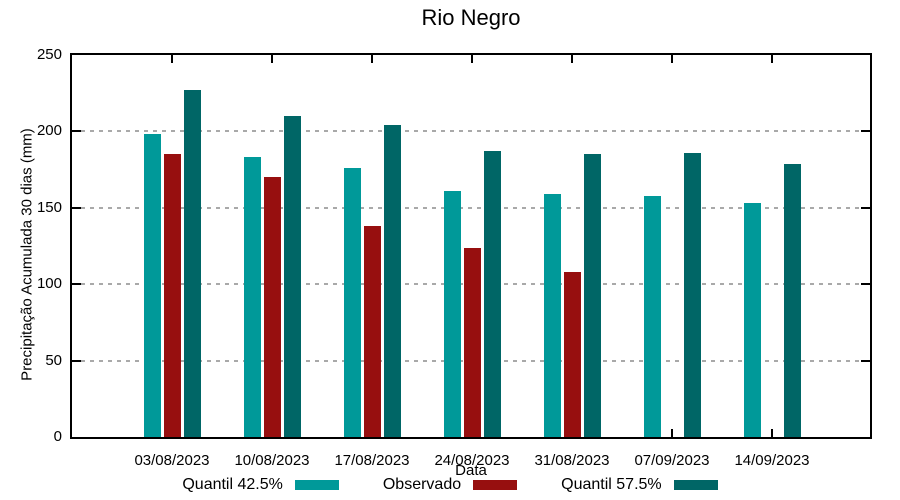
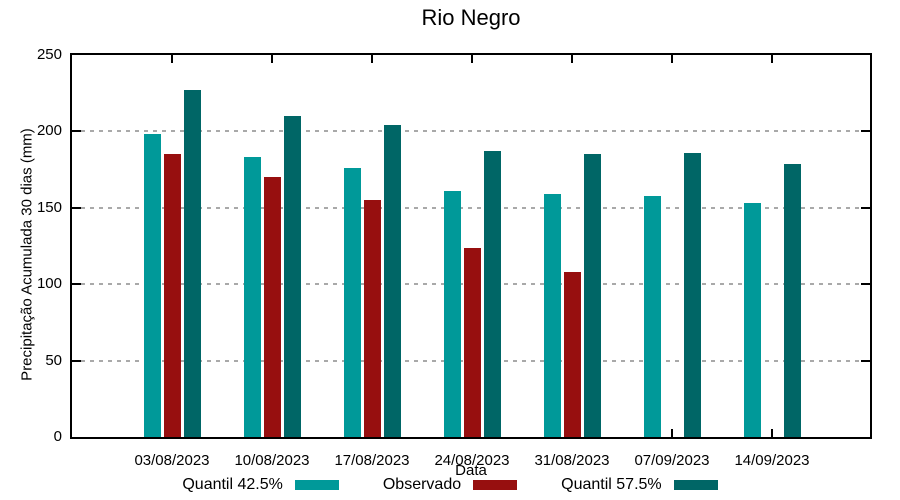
Observado/17/08/2023: 138 -> 155
